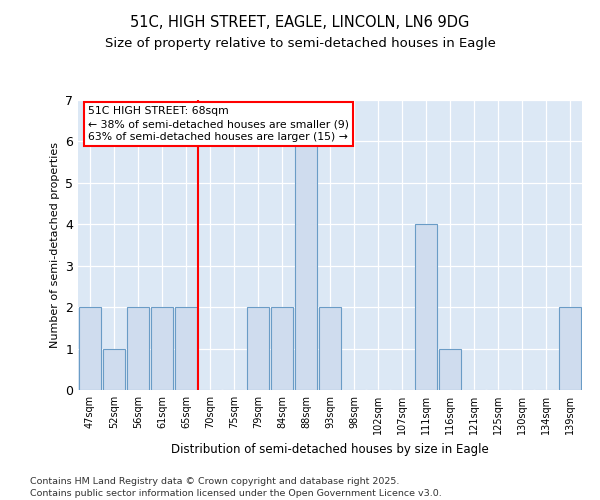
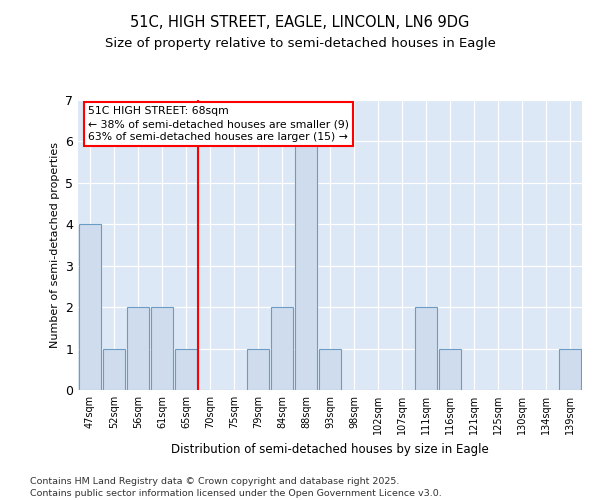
47sqm: 2 -> 4
65sqm: 2 -> 1
79sqm: 2 -> 1
93sqm: 2 -> 1
111sqm: 4 -> 2
139sqm: 2 -> 1
